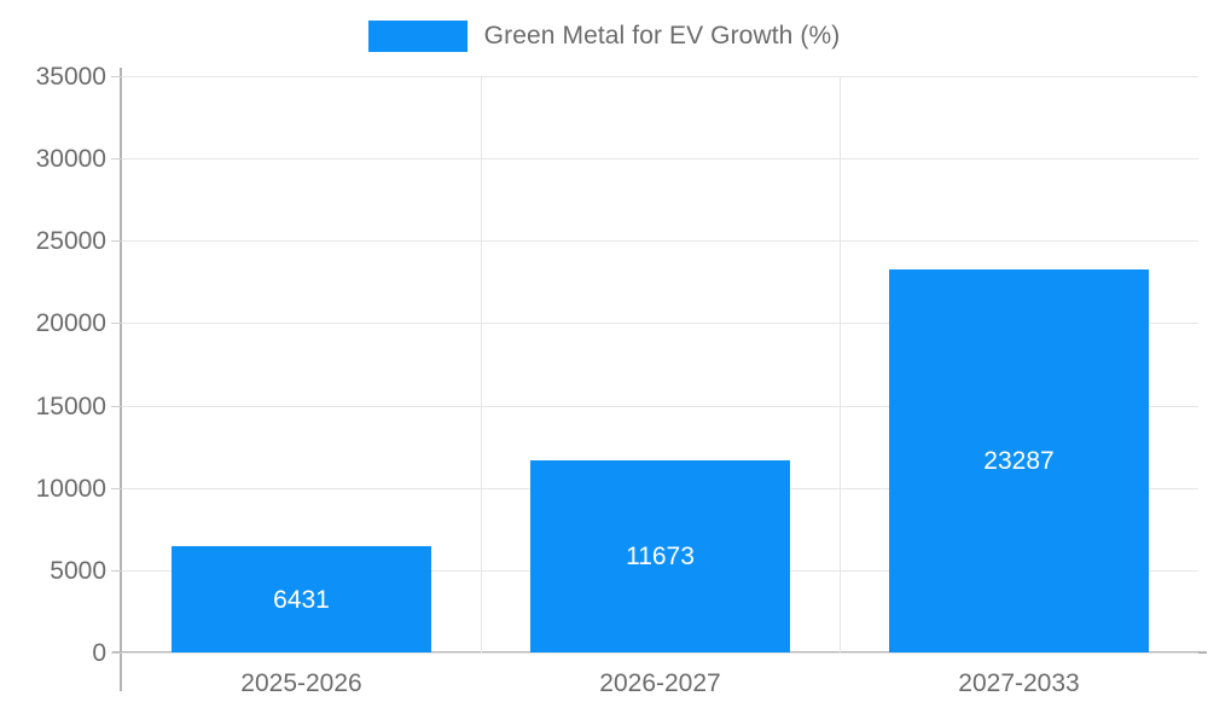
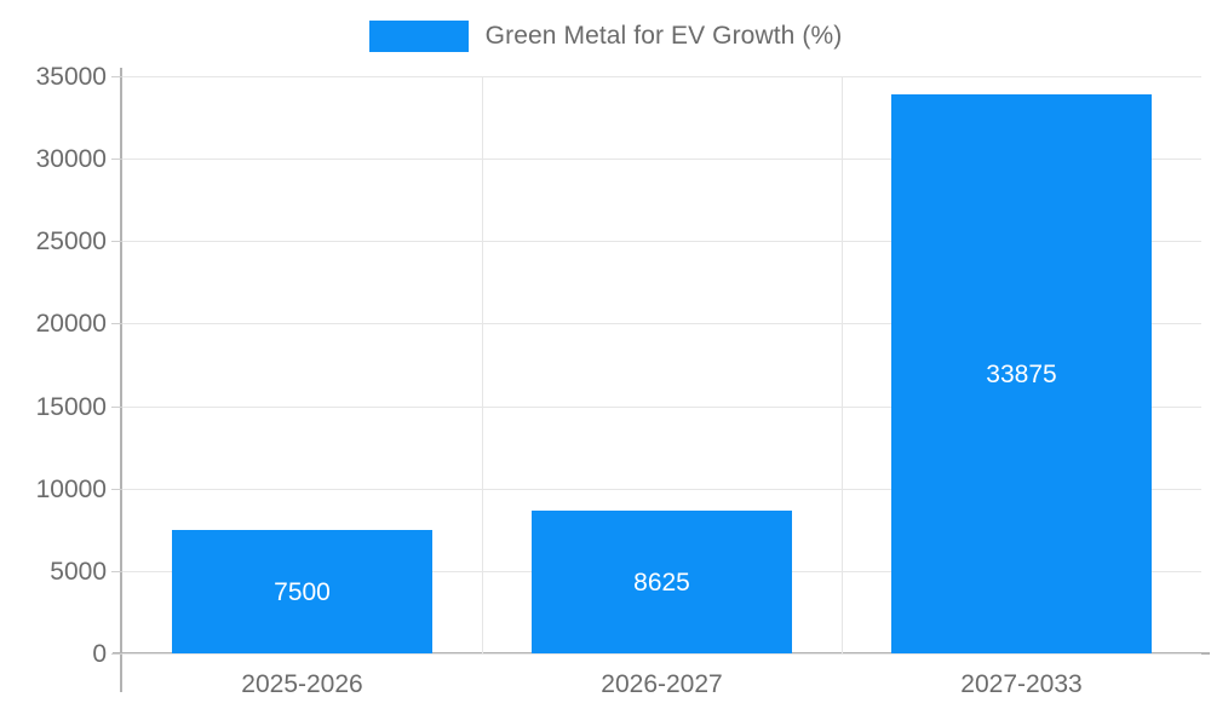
2025-2026: 6431 -> 7500
2026-2027: 11673 -> 8625
2027-2033: 23287 -> 33875
